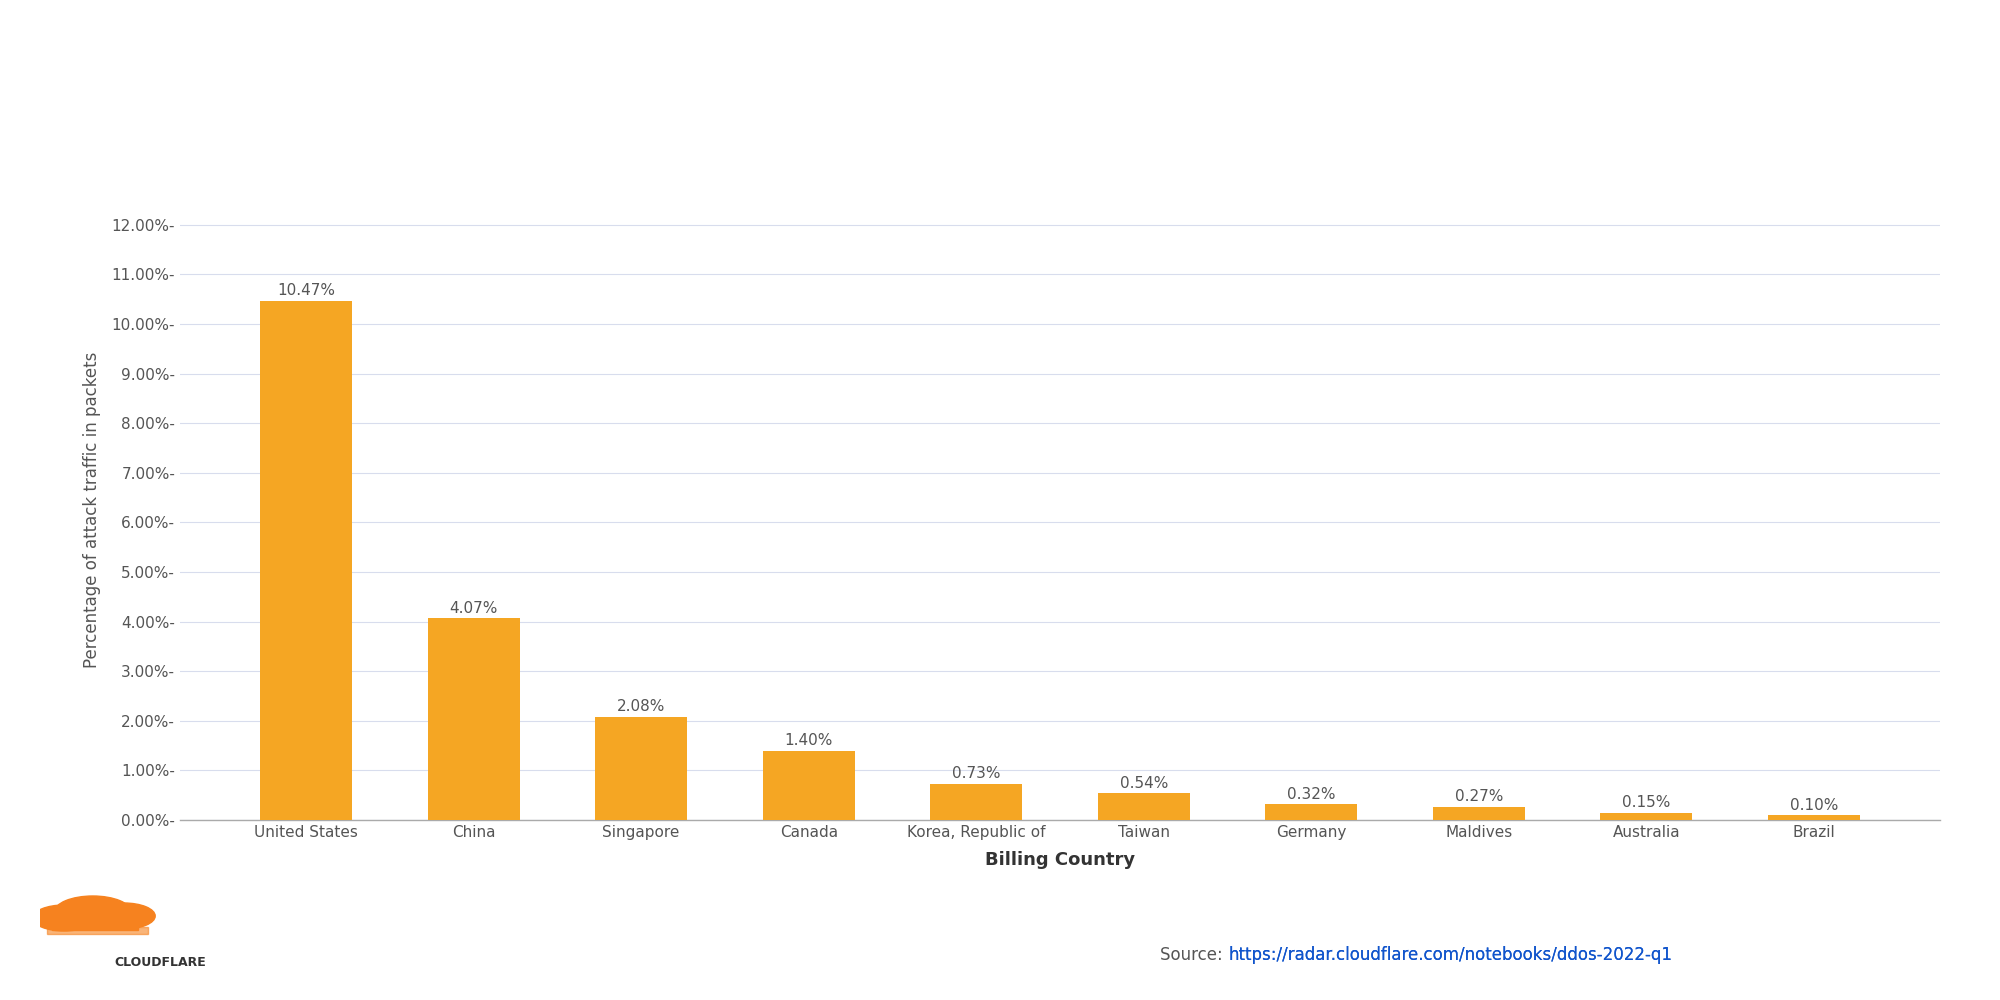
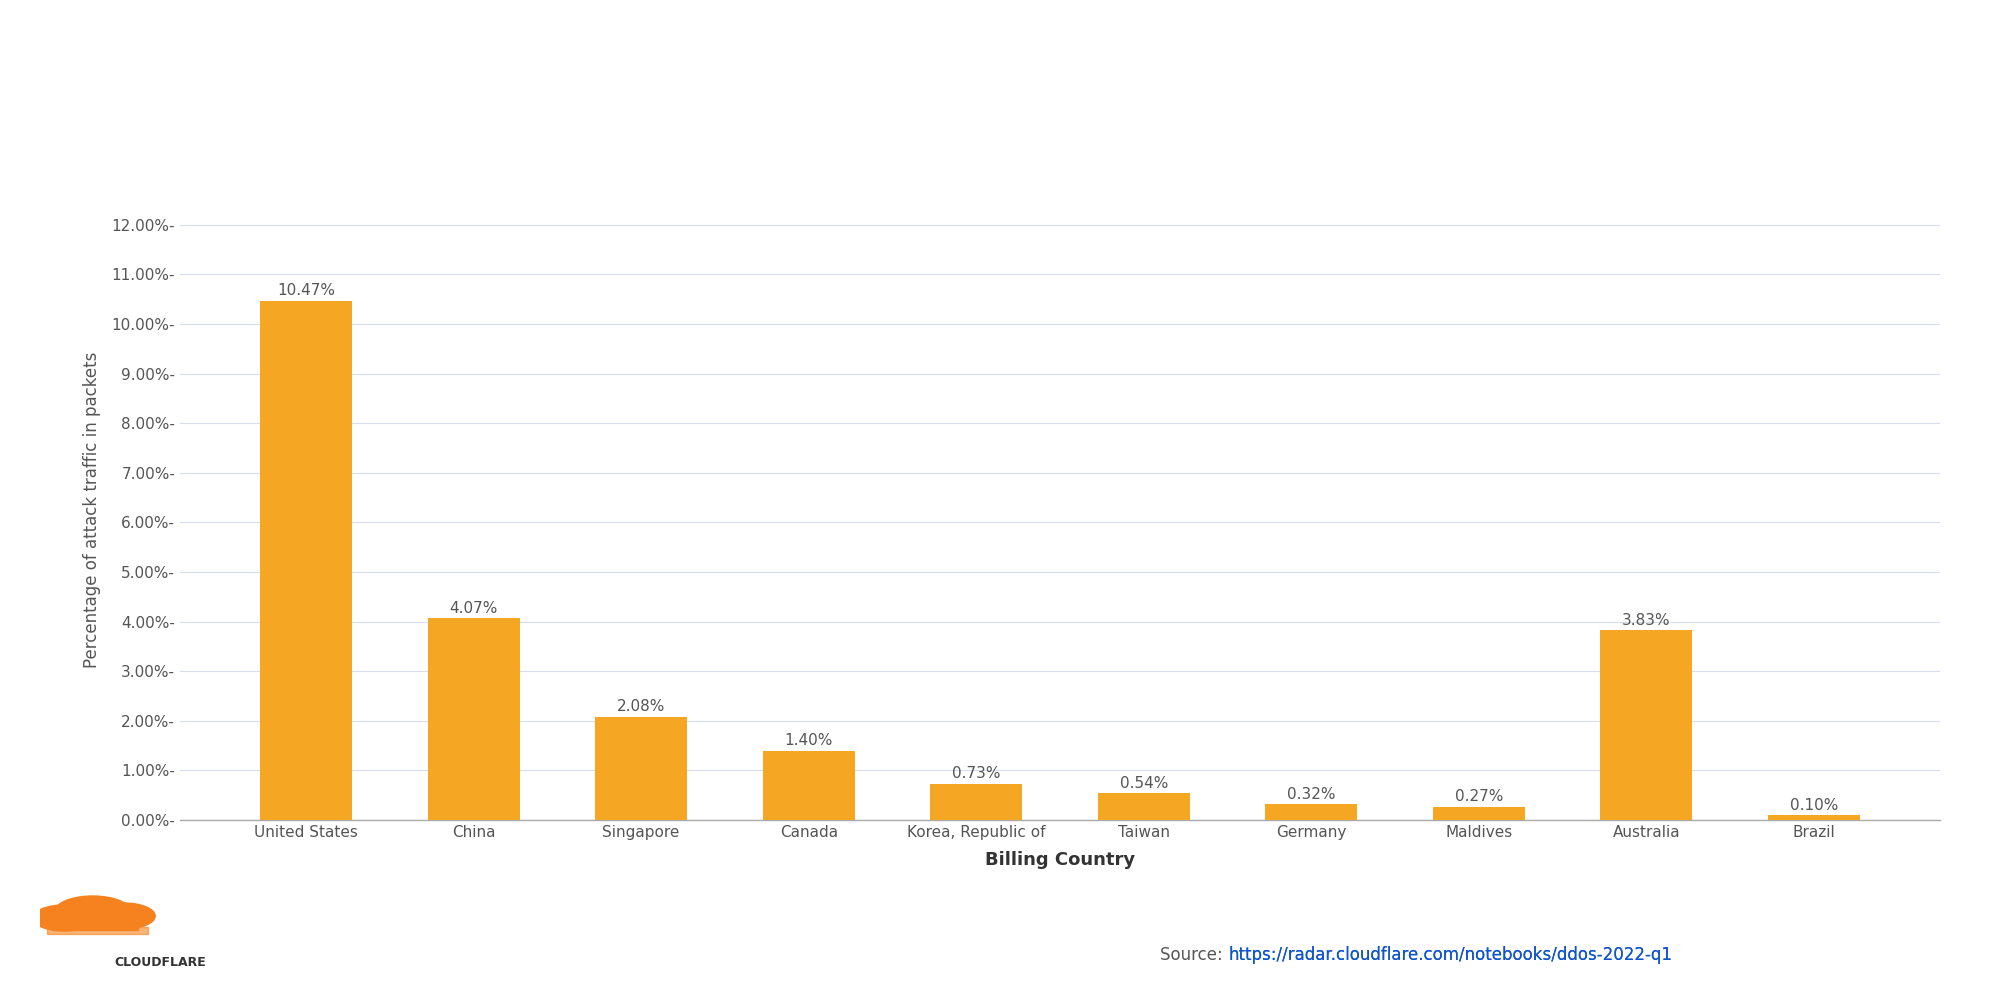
Australia: 0.15% -> 3.83%
